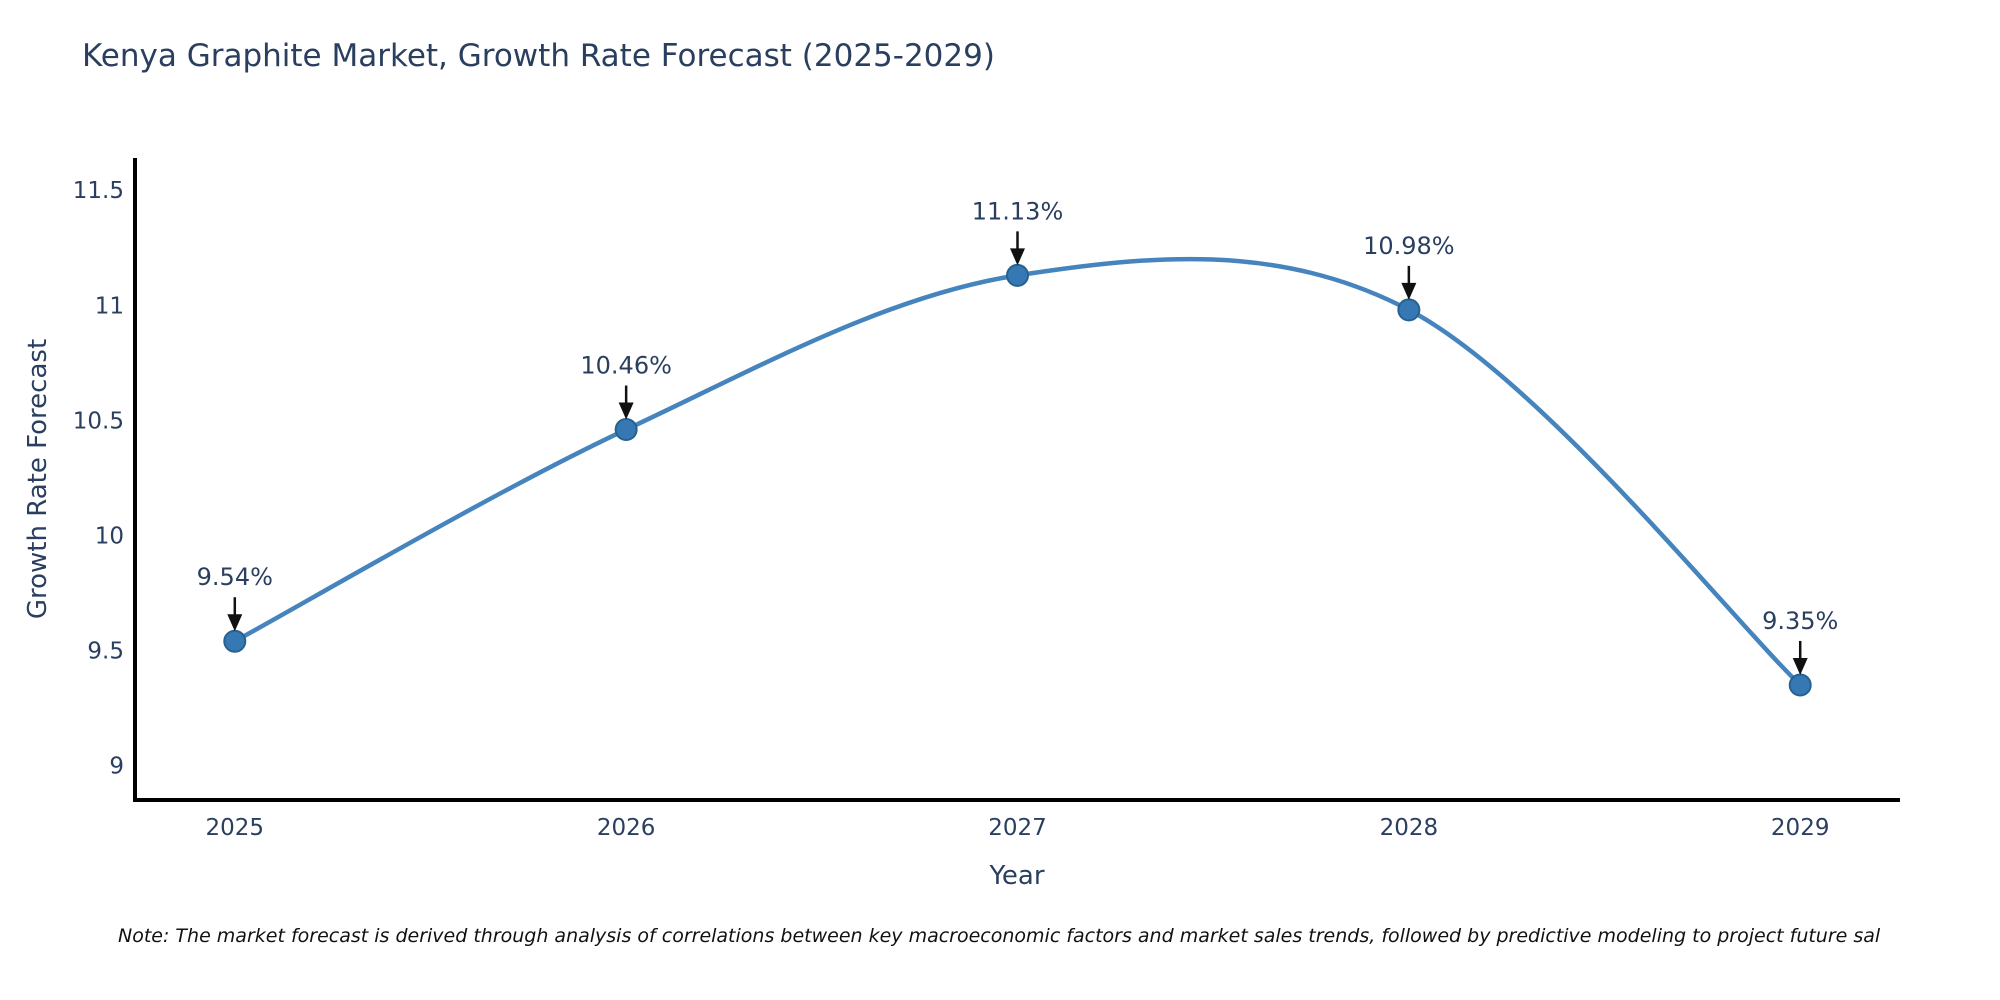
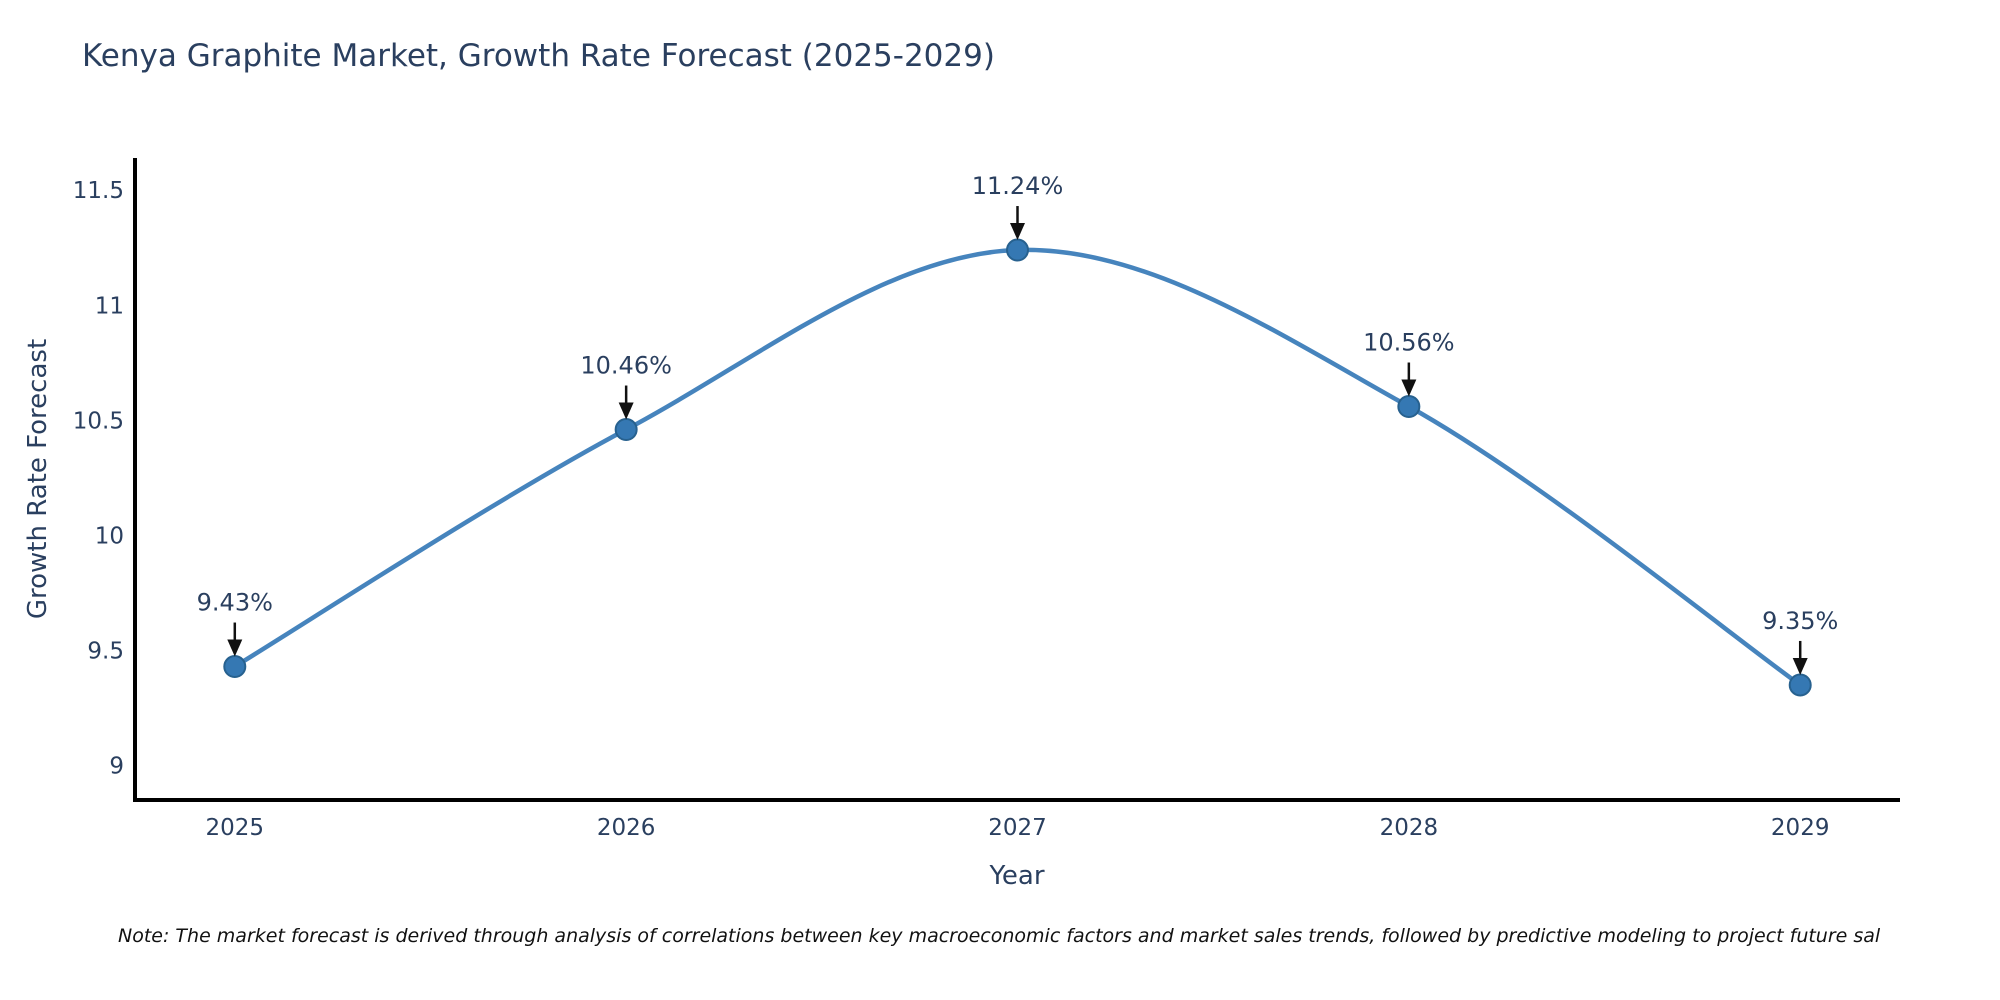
2025: 9.54% -> 9.43%
2027: 11.13% -> 11.24%
2028: 10.98% -> 10.56%
